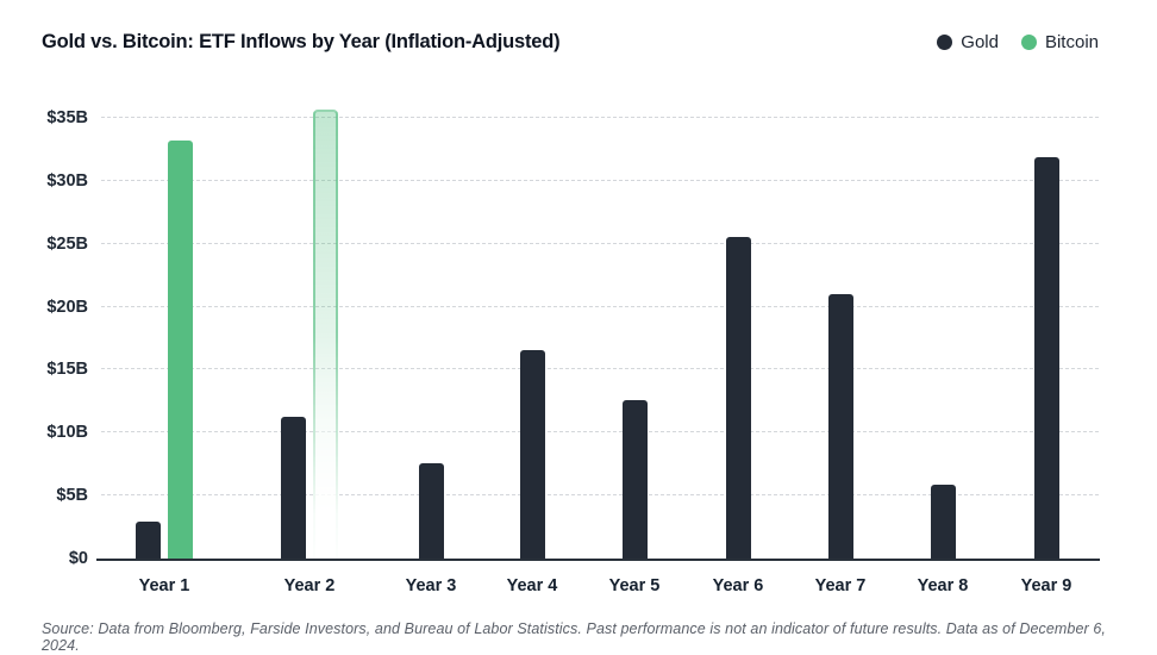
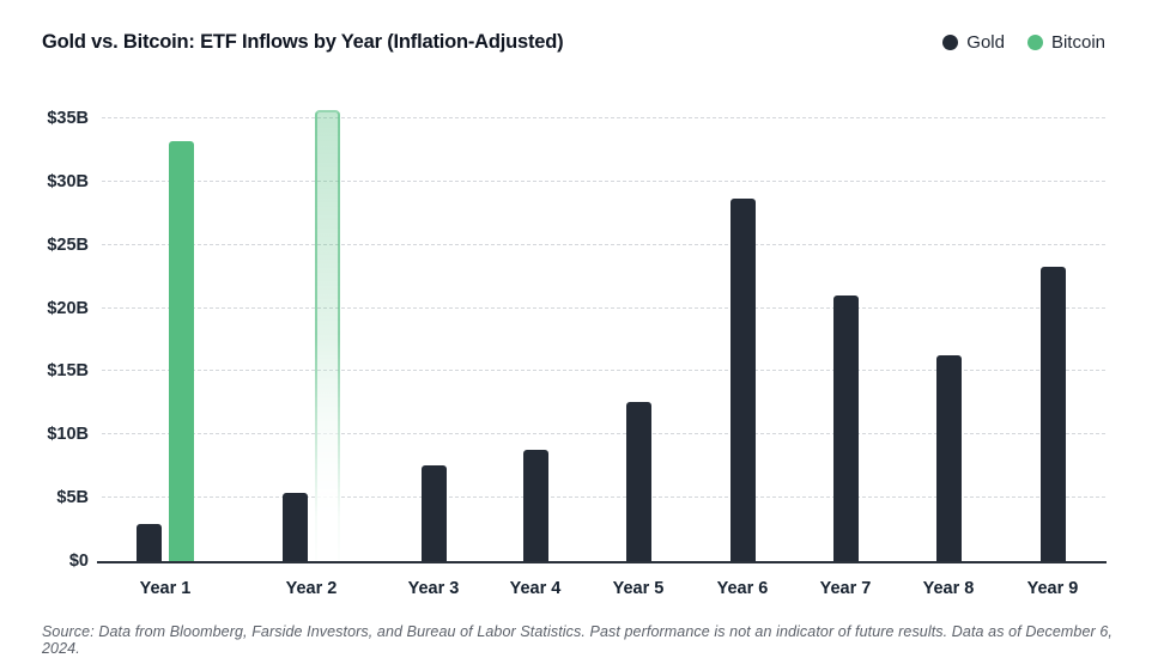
Gold/Year 2: $11.3B -> $5.4B
Gold/Year 4: $16.6B -> $8.8B
Gold/Year 6: $25.5B -> $28.7B
Gold/Year 8: $5.9B -> $16.3B
Gold/Year 9: $31.9B -> $23.3B
